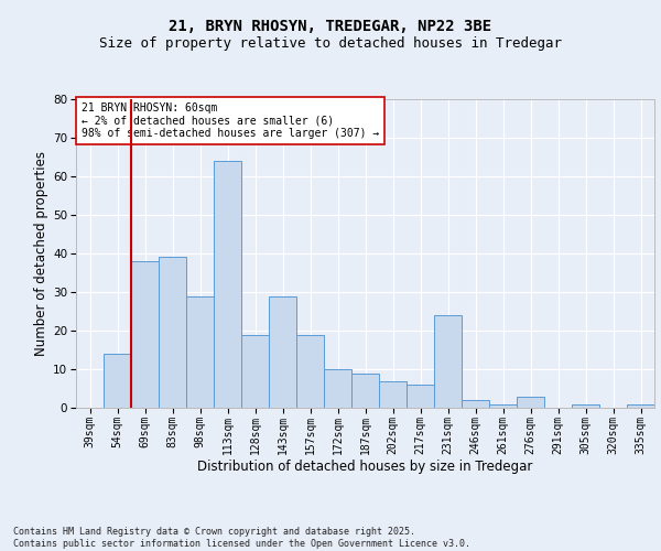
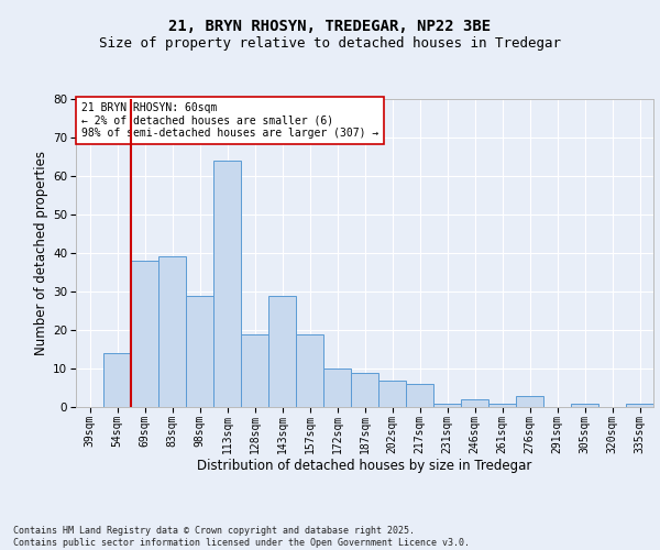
231sqm: 24 -> 1
